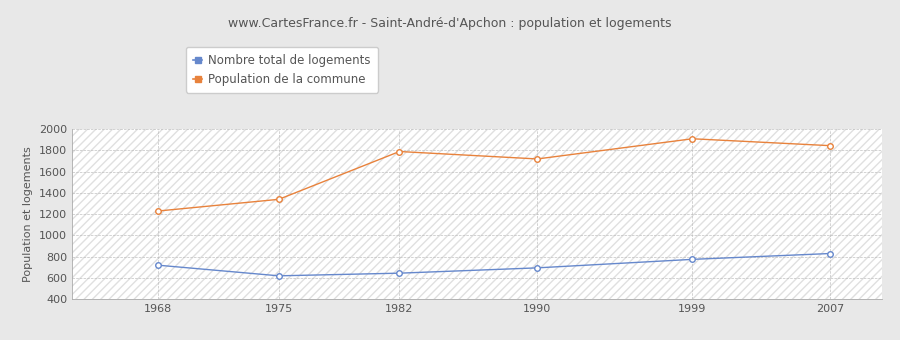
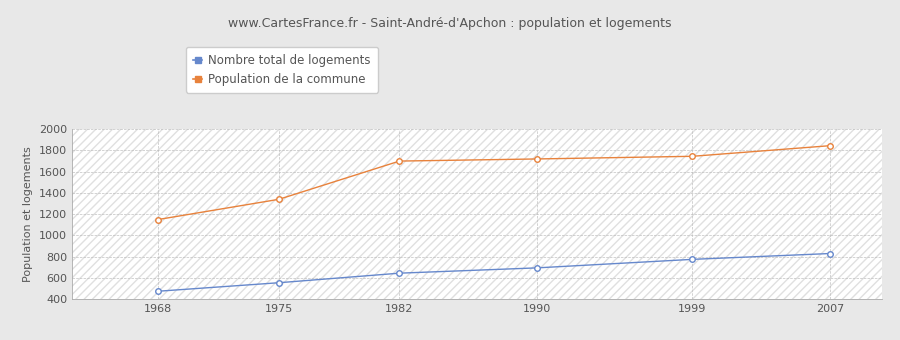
Nombre total de logements/1968: 720 -> 480
Population de la commune/1968: 1230 -> 1150
Nombre total de logements/1975: 620 -> 560
Population de la commune/1982: 1790 -> 1700
Population de la commune/1999: 1910 -> 1740
